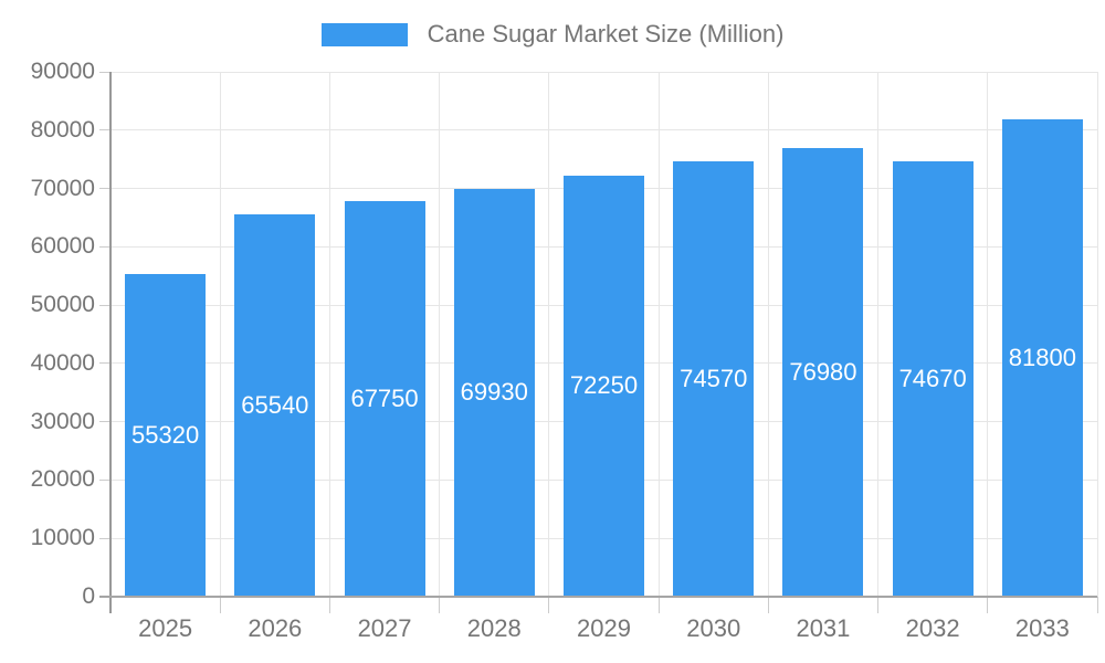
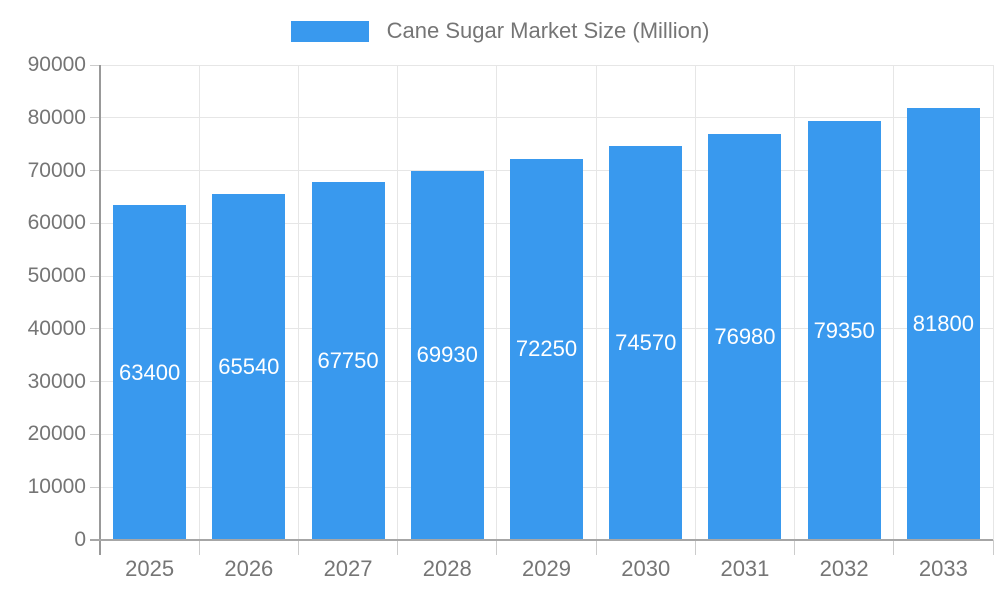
2025: 55320 -> 63400
2032: 74670 -> 79350
